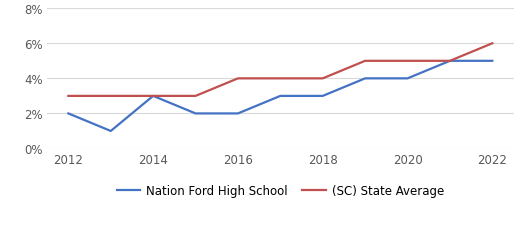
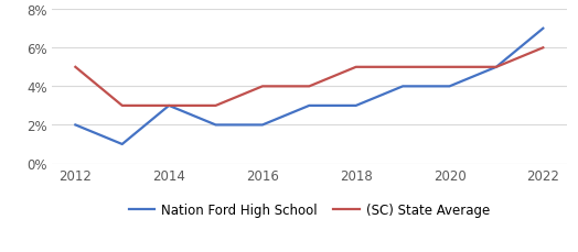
(SC) State Average/2012: 3% -> 5%
(SC) State Average/2018: 4% -> 5%
Nation Ford High School/2022: 5% -> 7%
